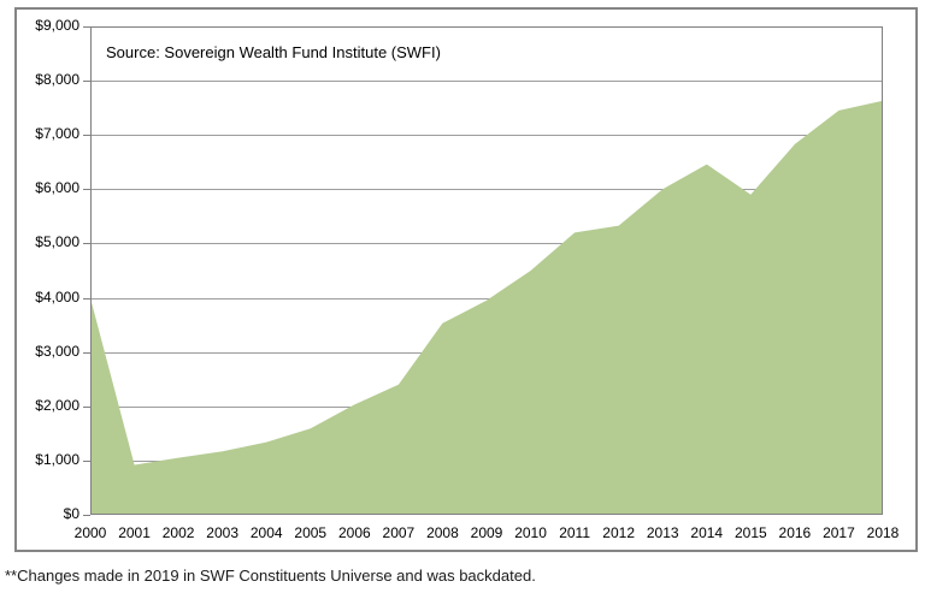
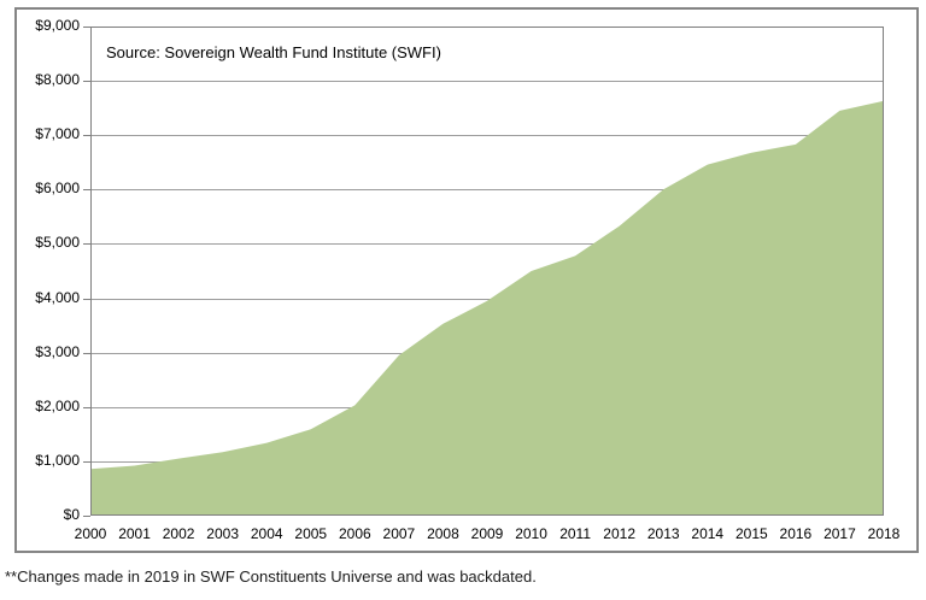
2000: $4000 -> $900
2007: $2400 -> $3000
2011: $5200 -> $4800
2015: $5900 -> $6700
